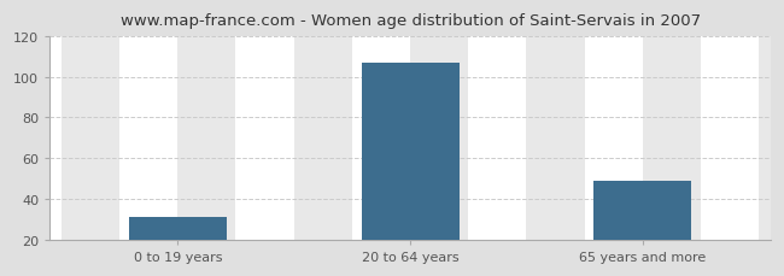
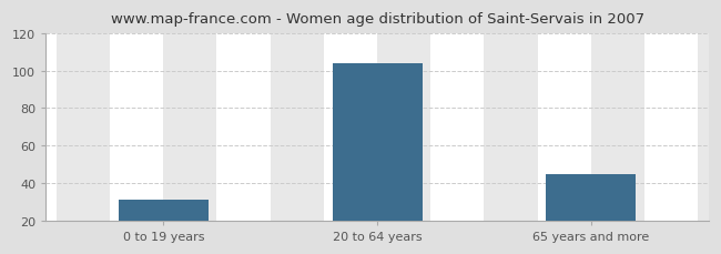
20 to 64 years: 107 -> 104
65 years and more: 49 -> 45
